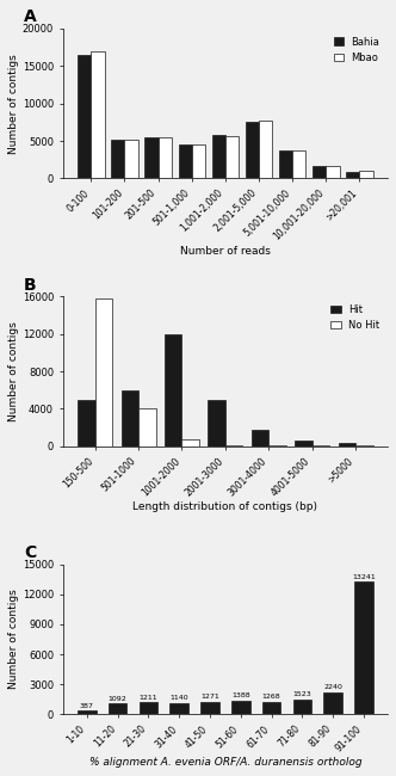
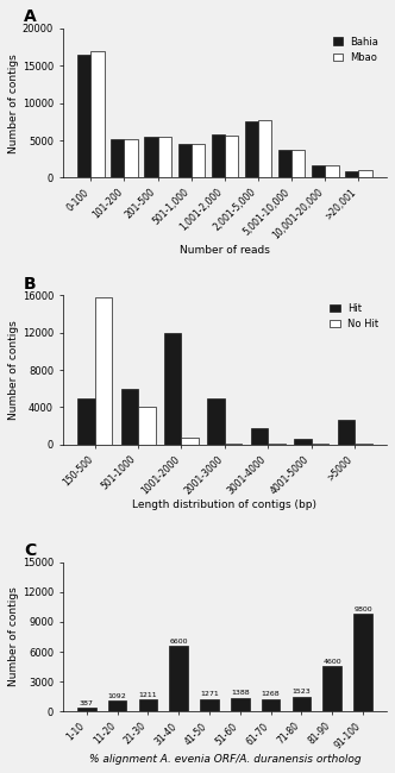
Hit/>5000: 400 -> 2600
31-40: 1100 -> 6600
81-90: 2200 -> 4600
91-100: 13200 -> 9800
